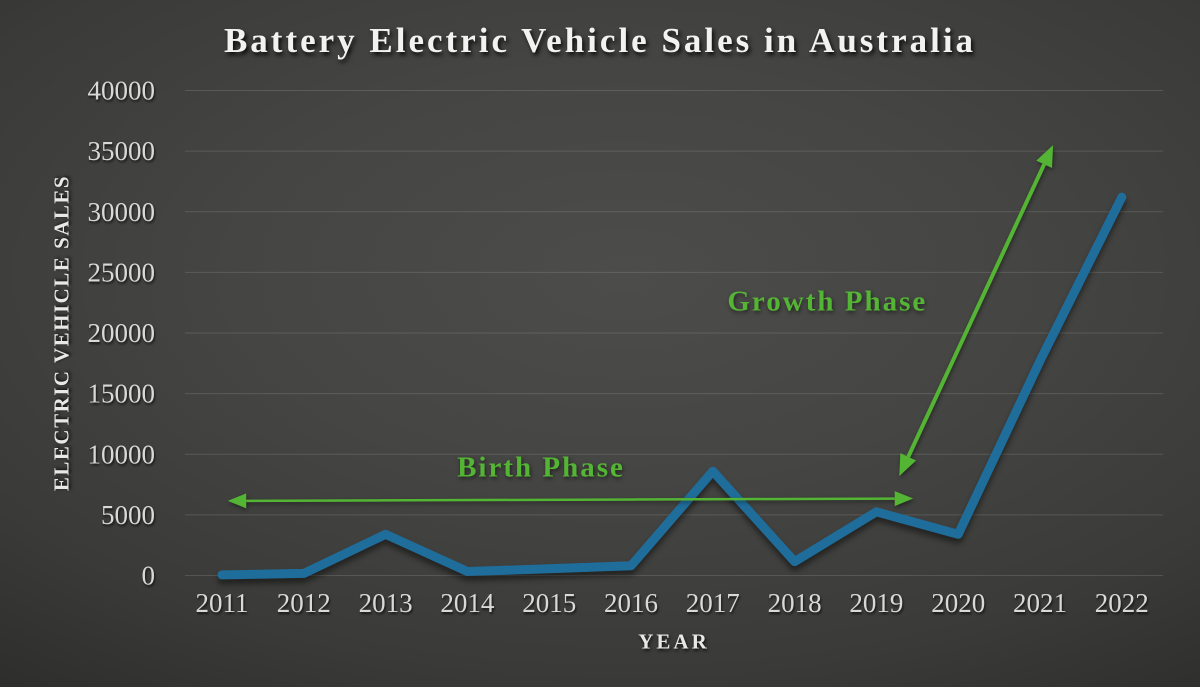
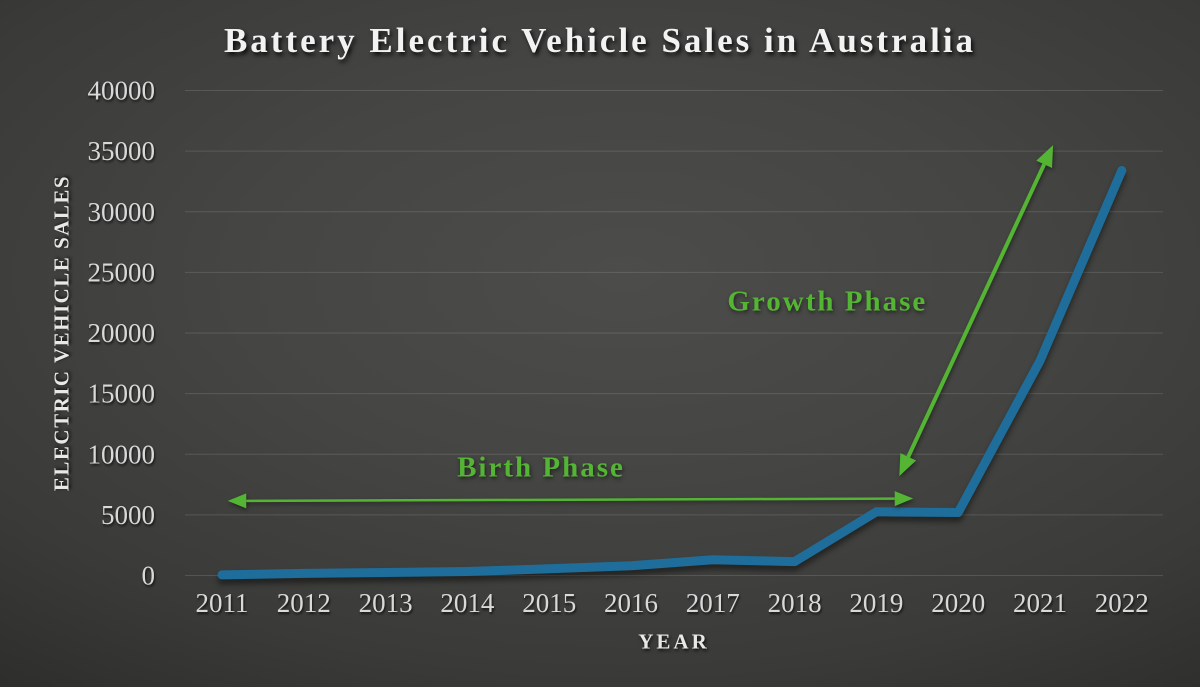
2013: 3400 -> 200
2017: 8600 -> 1300
2020: 3400 -> 5200
2022: 31200 -> 33400
